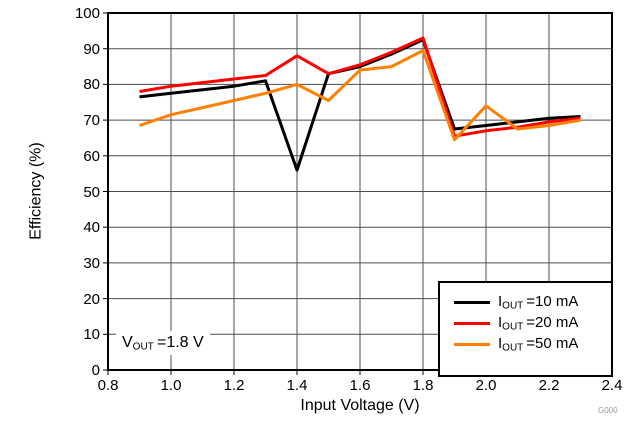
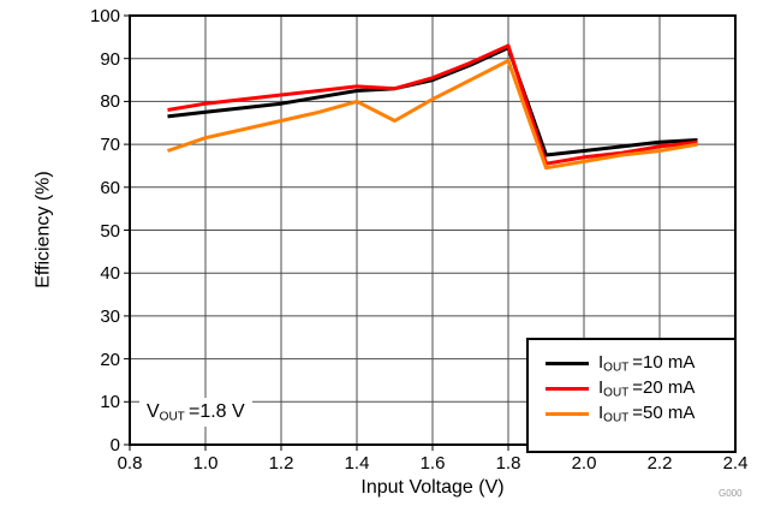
IOUT = 10 mA/1.4: 56 -> 82
IOUT = 20 mA/1.4: 88 -> 84
IOUT = 50 mA/1.6: 84 -> 80
IOUT = 50 mA/2.0: 74 -> 66
